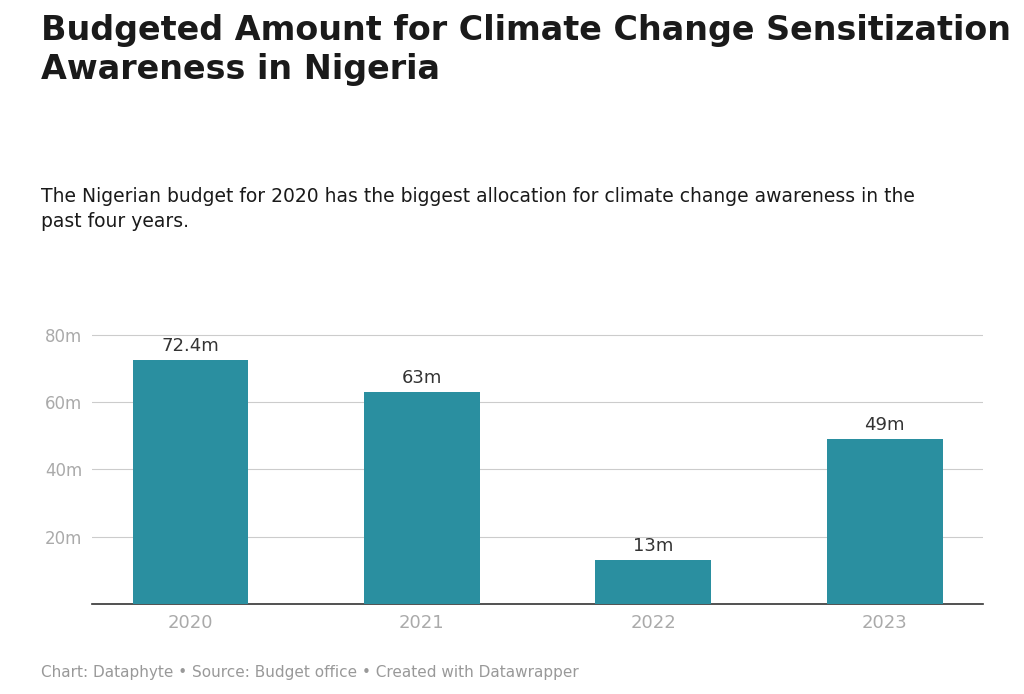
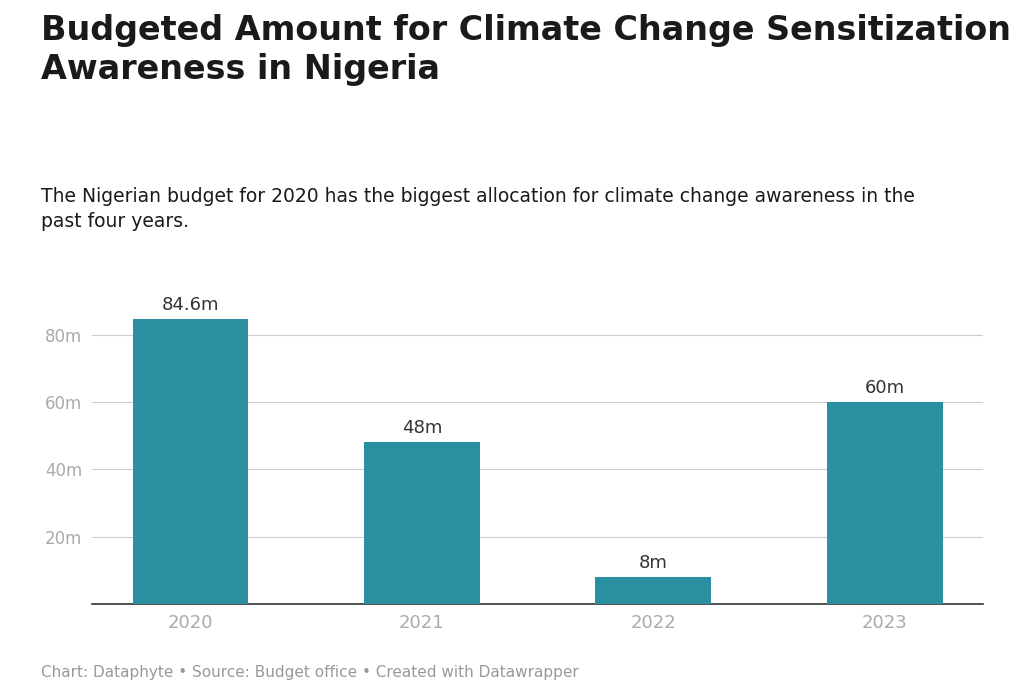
2020: 72.4m -> 84.6m
2021: 63m -> 48m
2022: 13m -> 8m
2023: 49m -> 60m
